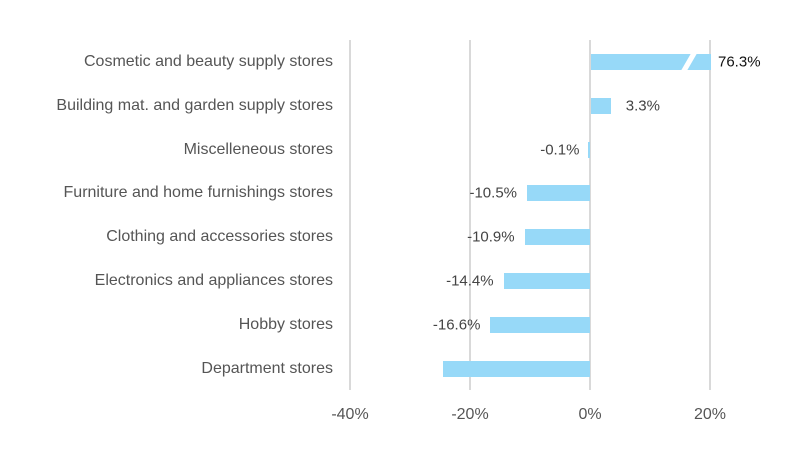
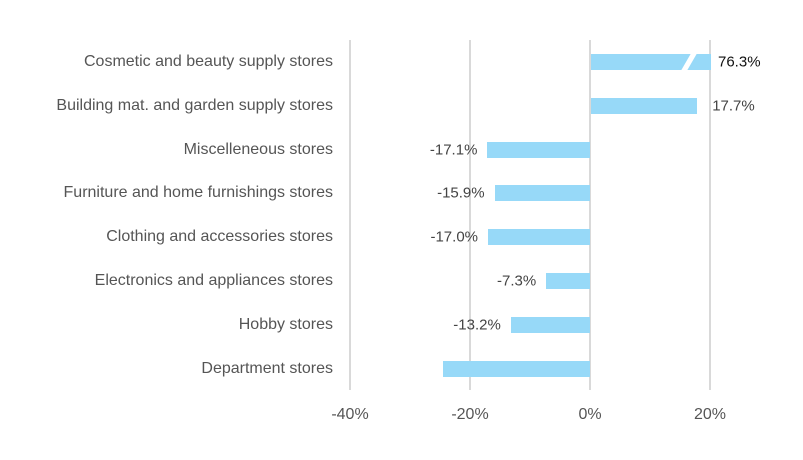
Building mat. and garden supply stores: 3.3% -> 17.7%
Miscelleneous stores: -0.1% -> -17.1%
Furniture and home furnishings stores: -10.5% -> -15.9%
Clothing and accessories stores: -10.9% -> -17.0%
Electronics and appliances stores: -14.4% -> -7.3%
Hobby stores: -16.6% -> -13.2%
